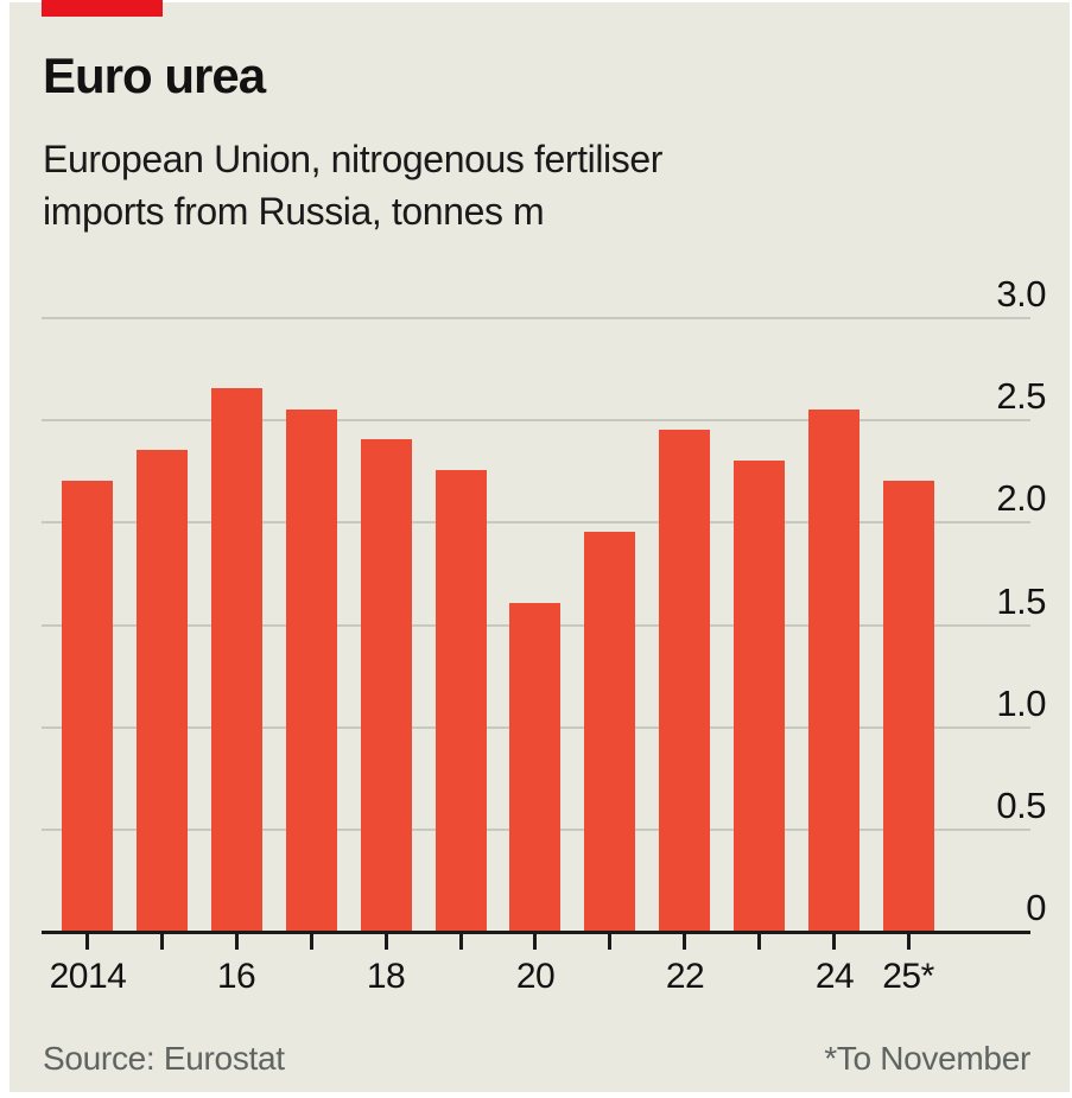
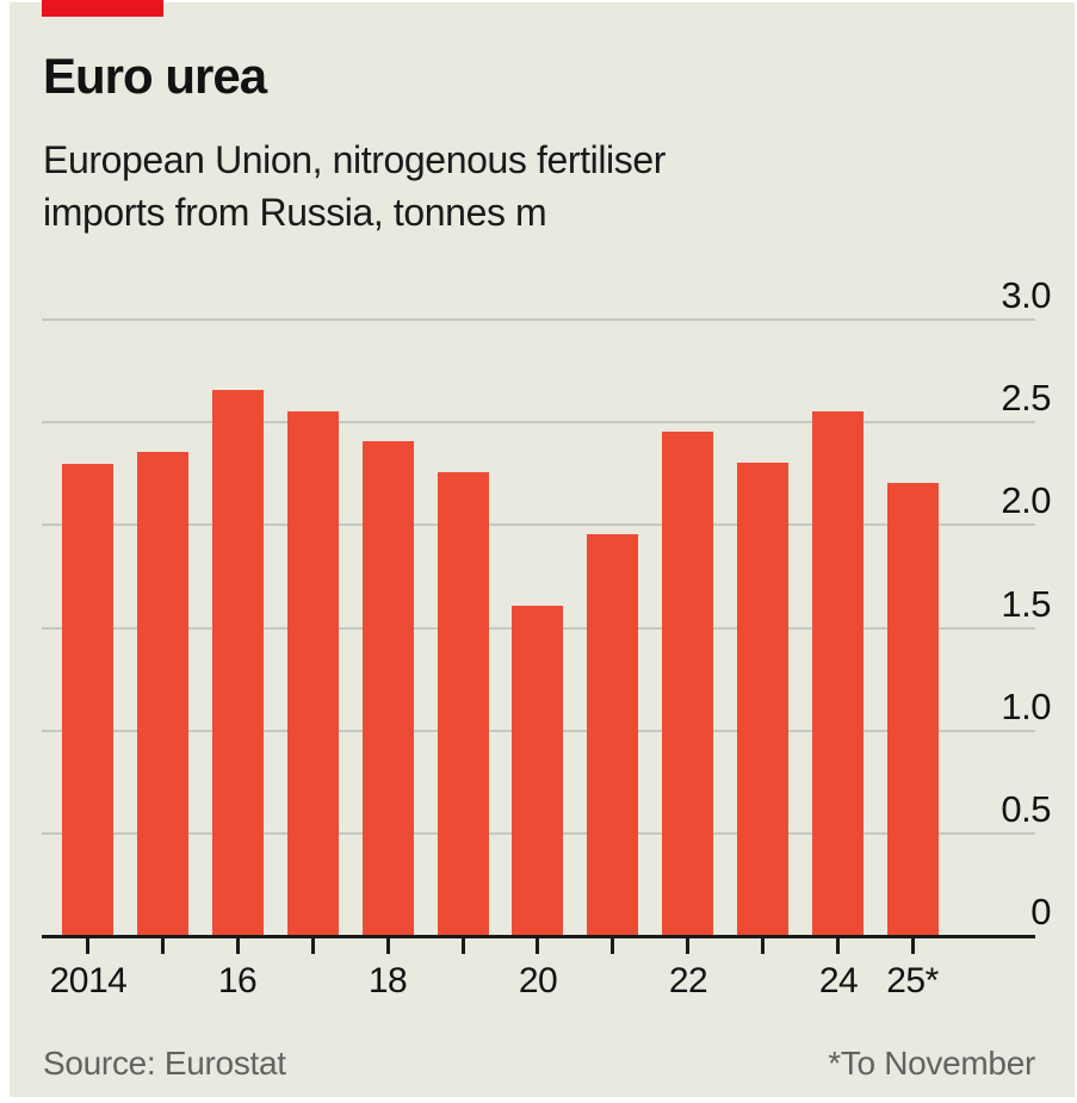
2014: 2.20 -> 2.29
